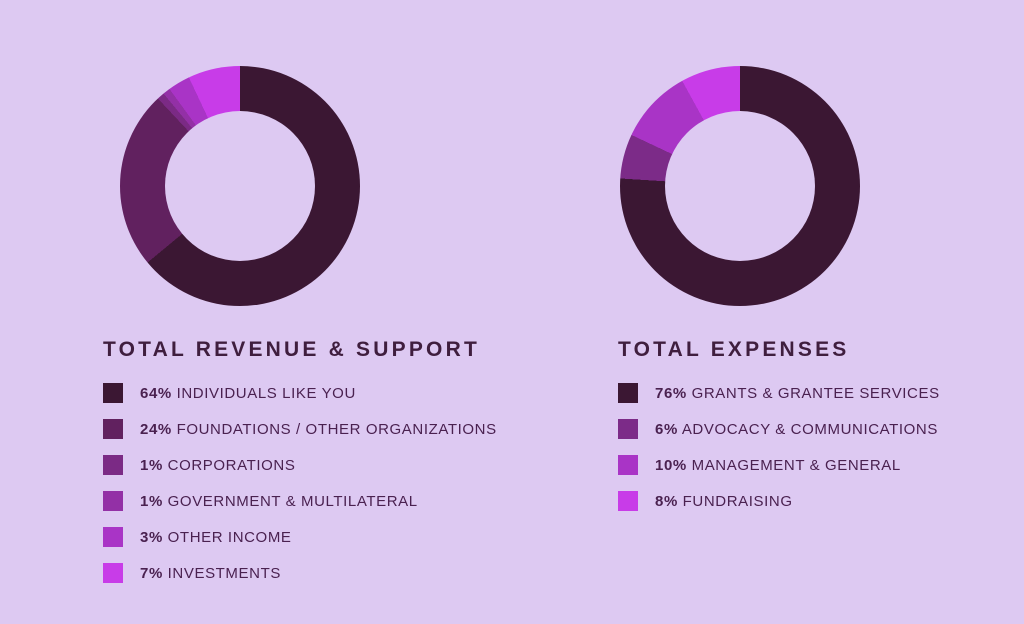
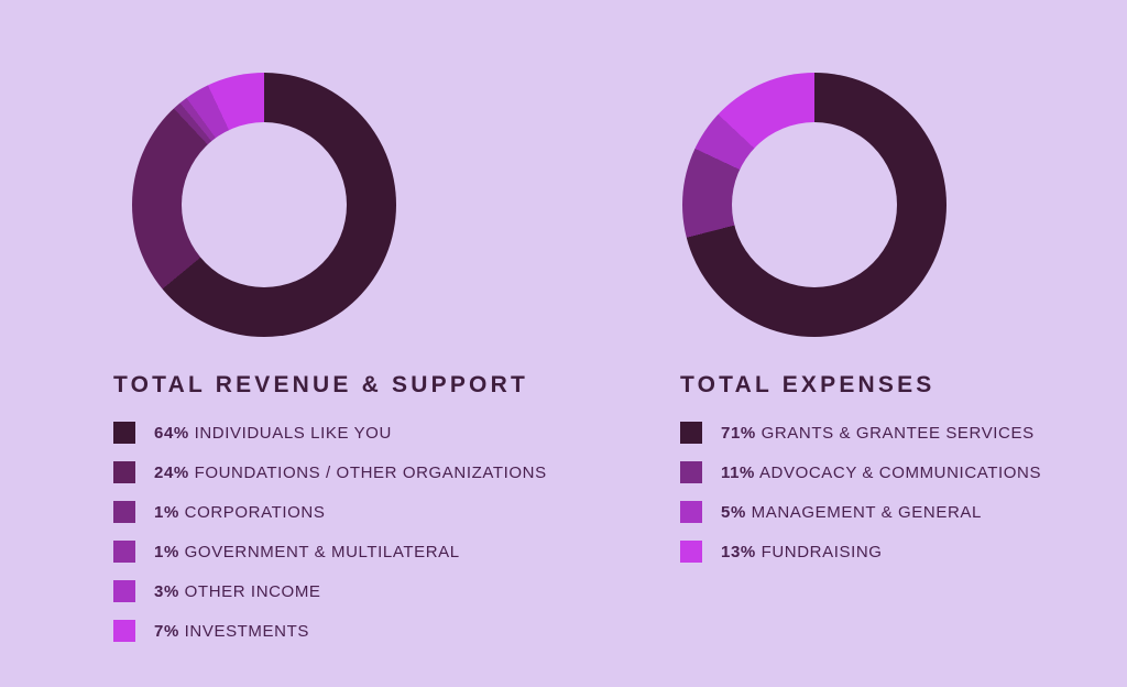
TOTAL EXPENSES/GRANTS & GRANTEE SERVICES: 76% -> 71%
TOTAL EXPENSES/ADVOCACY & COMMUNICATIONS: 6% -> 11%
TOTAL EXPENSES/MANAGEMENT & GENERAL: 10% -> 5%
TOTAL EXPENSES/FUNDRAISING: 8% -> 13%
